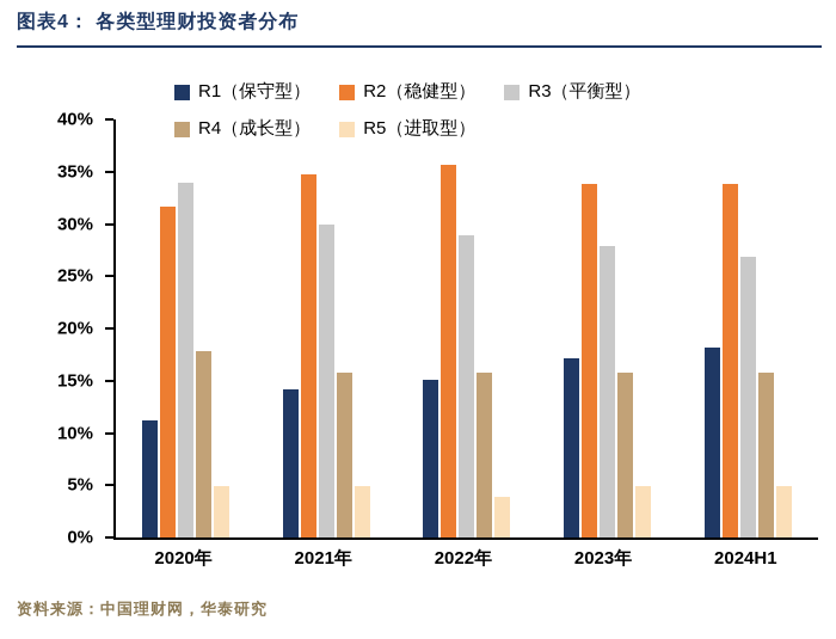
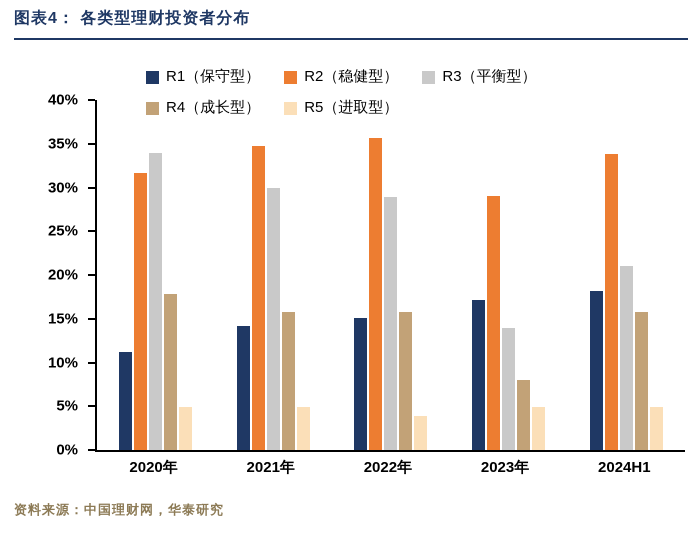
R2（稳健型）/2023年: 34% -> 29%
R3（平衡型）/2023年: 28% -> 14%
R4（成长型）/2023年: 16% -> 8%
R3（平衡型）/2024H1: 27% -> 21%
